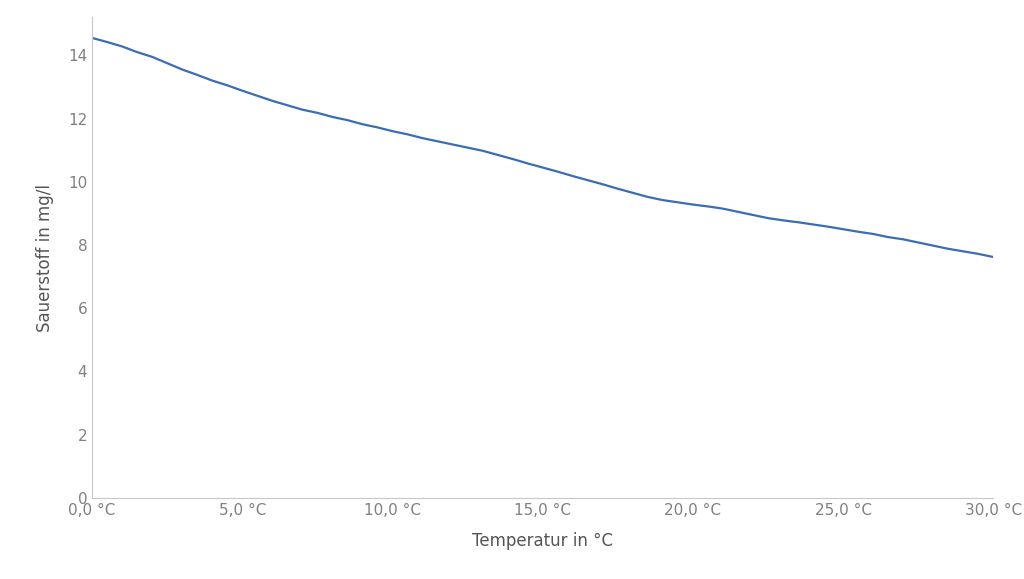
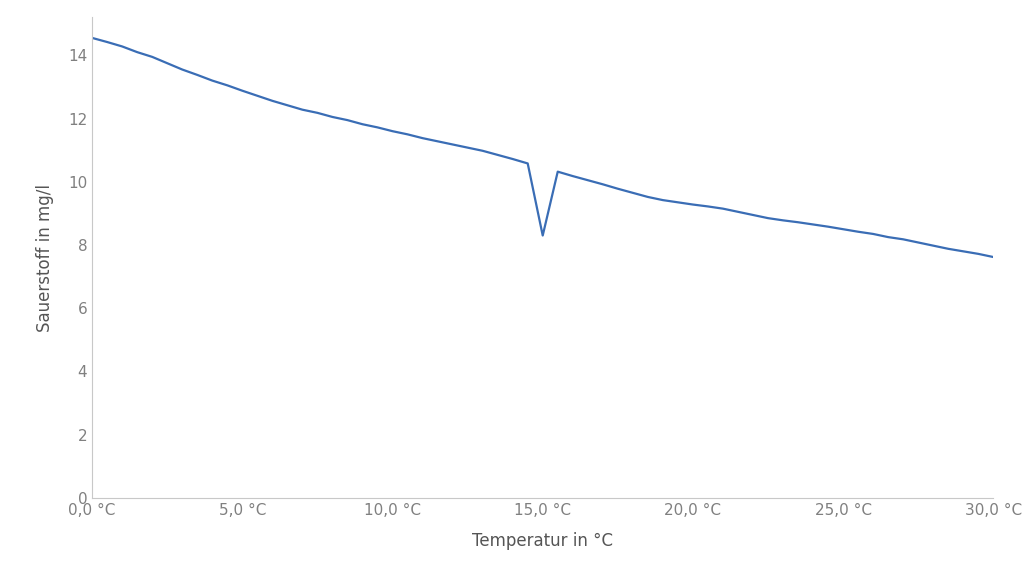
15,0 °C: 10.45 -> 8.30
